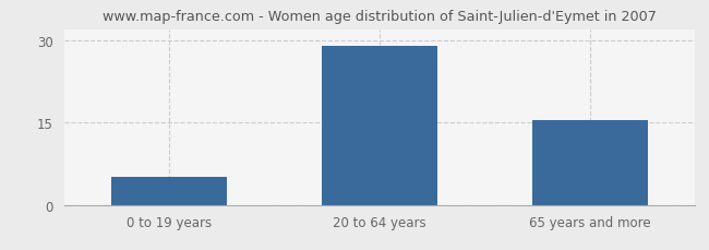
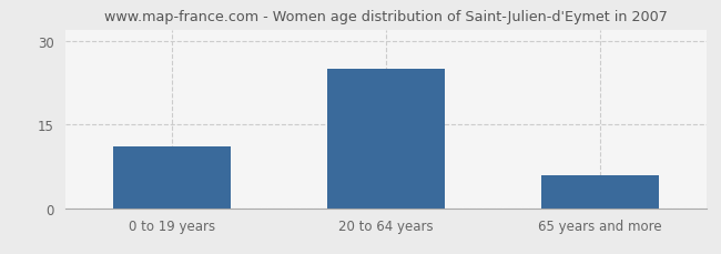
0 to 19 years: 5.0 -> 11.0
20 to 64 years: 29.0 -> 25.0
65 years and more: 15.5 -> 5.8
